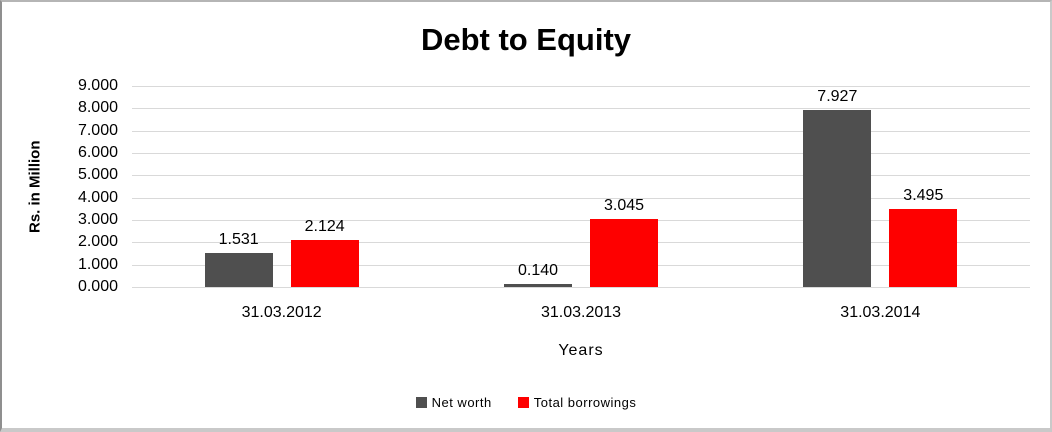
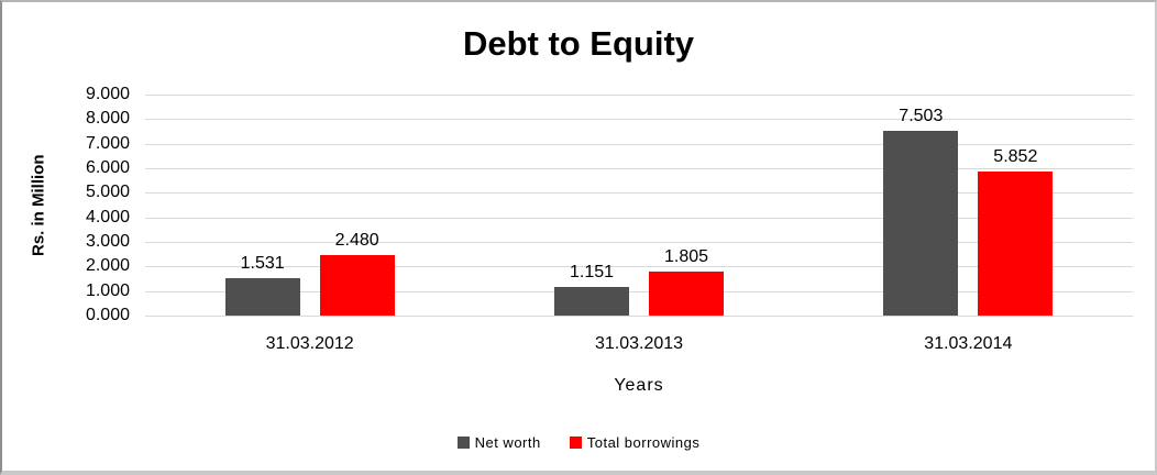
Total borrowings/31.03.2012: 2.124 -> 2.480
Net worth/31.03.2013: 0.140 -> 1.151
Total borrowings/31.03.2013: 3.045 -> 1.805
Net worth/31.03.2014: 7.927 -> 7.503
Total borrowings/31.03.2014: 3.495 -> 5.852
